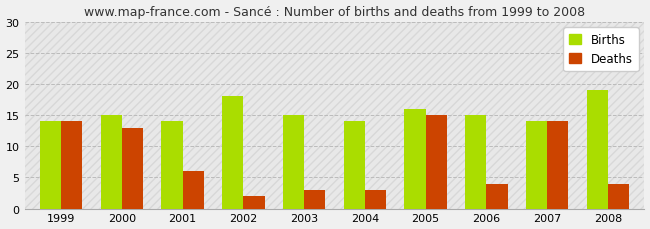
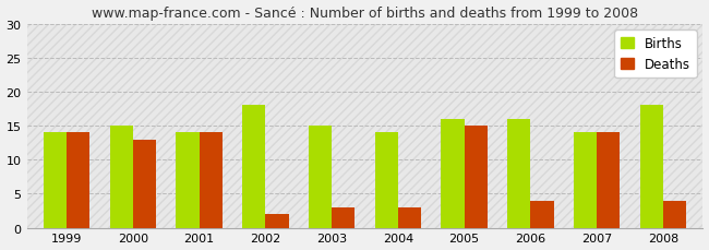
Deaths/2001: 6 -> 14
Births/2006: 15 -> 16
Births/2008: 19 -> 18
